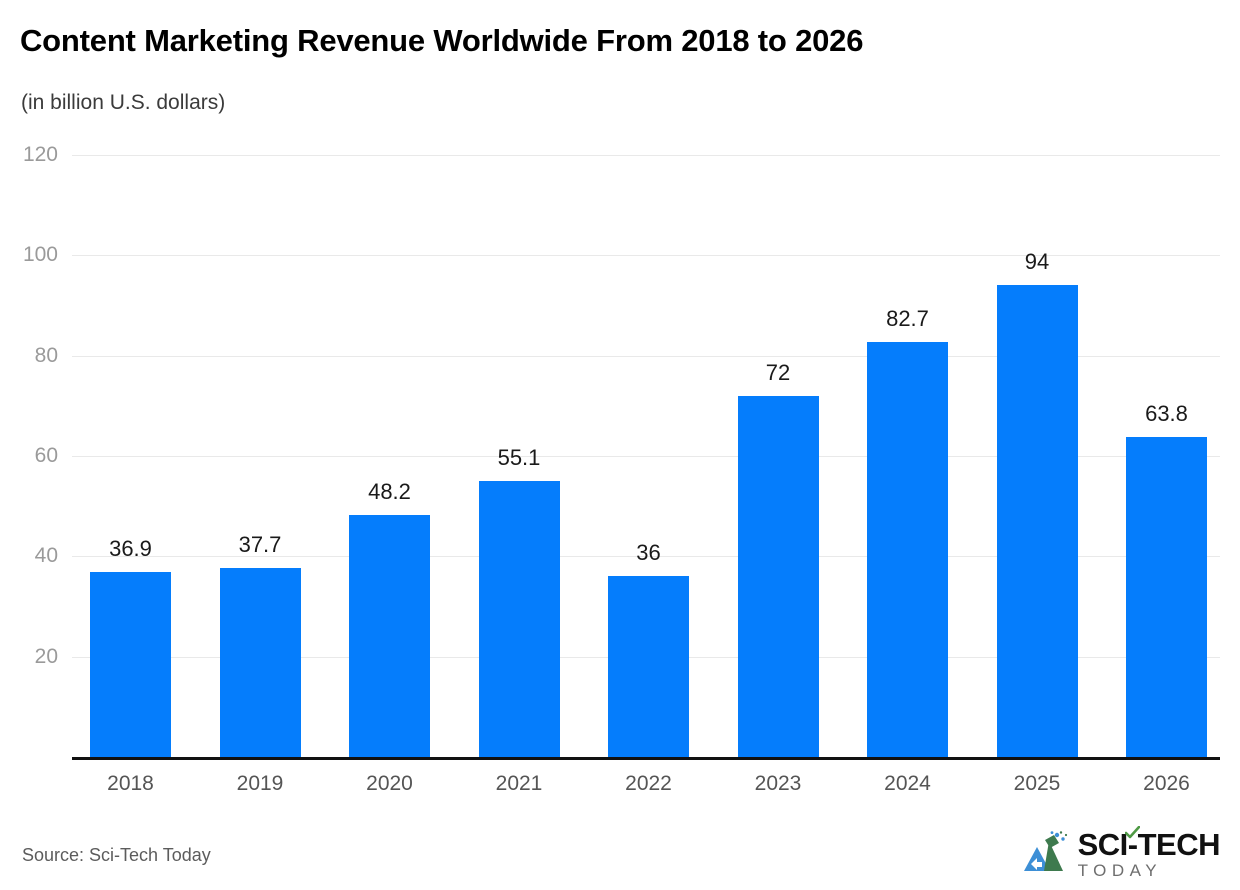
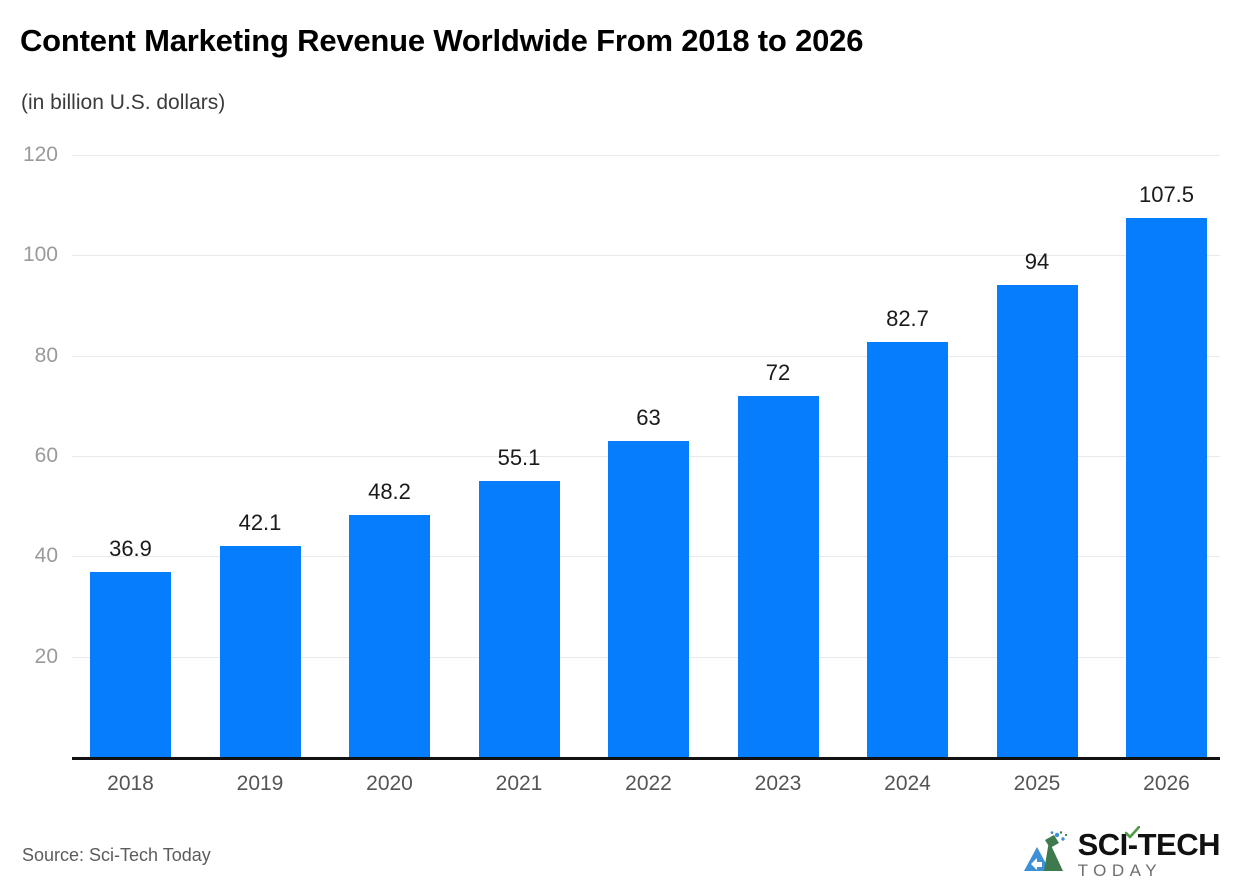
2019: 37.7 -> 42.1
2022: 36 -> 63
2026: 63.8 -> 107.5
